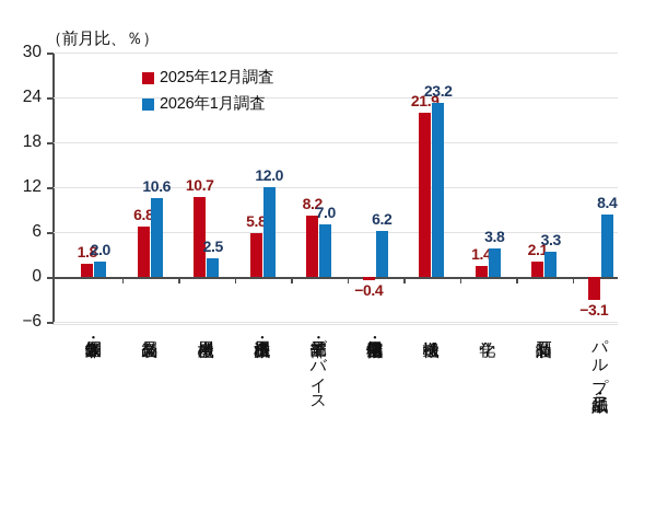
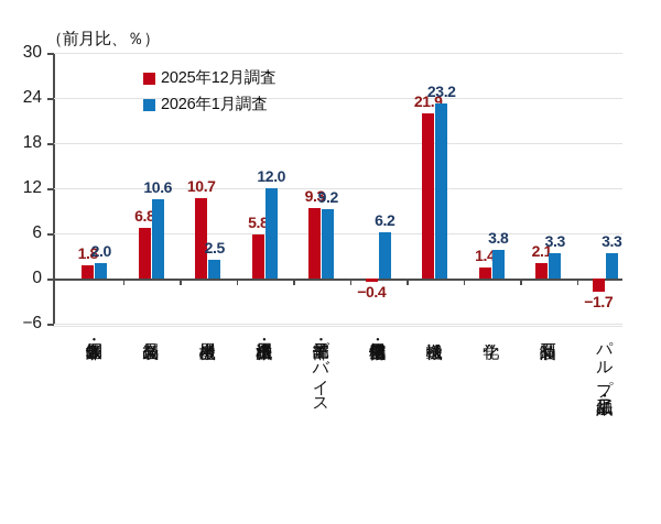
2025年12月調査/電子部品・デバイス: 8.2 -> 9.3
2026年1月調査/電子部品・デバイス: 7.0 -> 9.2
2025年12月調査/パルプ・紙・紙加工品: −3.1 -> −1.7
2026年1月調査/パルプ・紙・紙加工品: 8.4 -> 3.3
